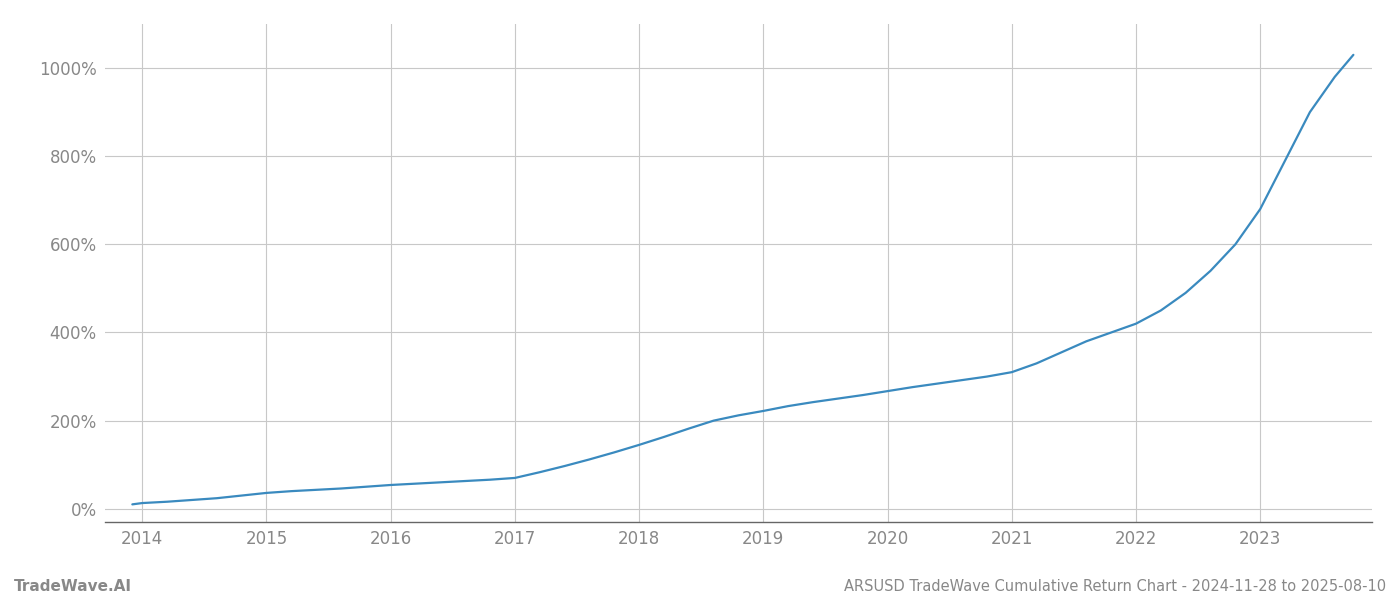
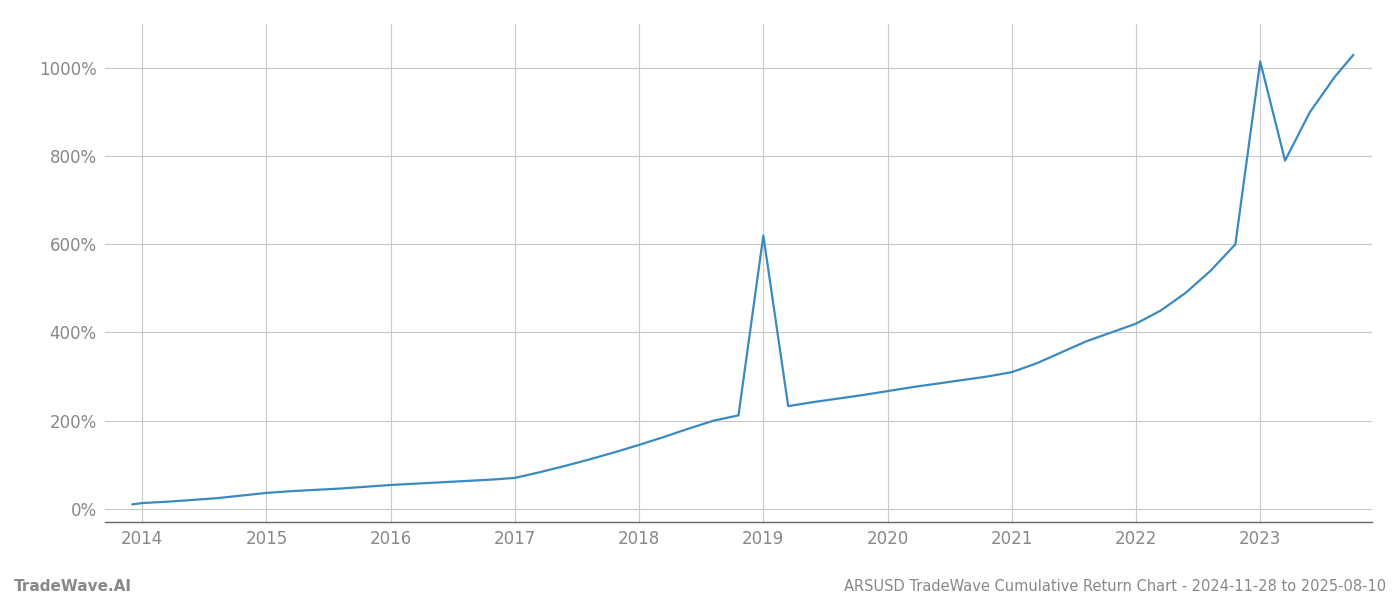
2019: 222% -> 620%
2023: 680% -> 1015%
